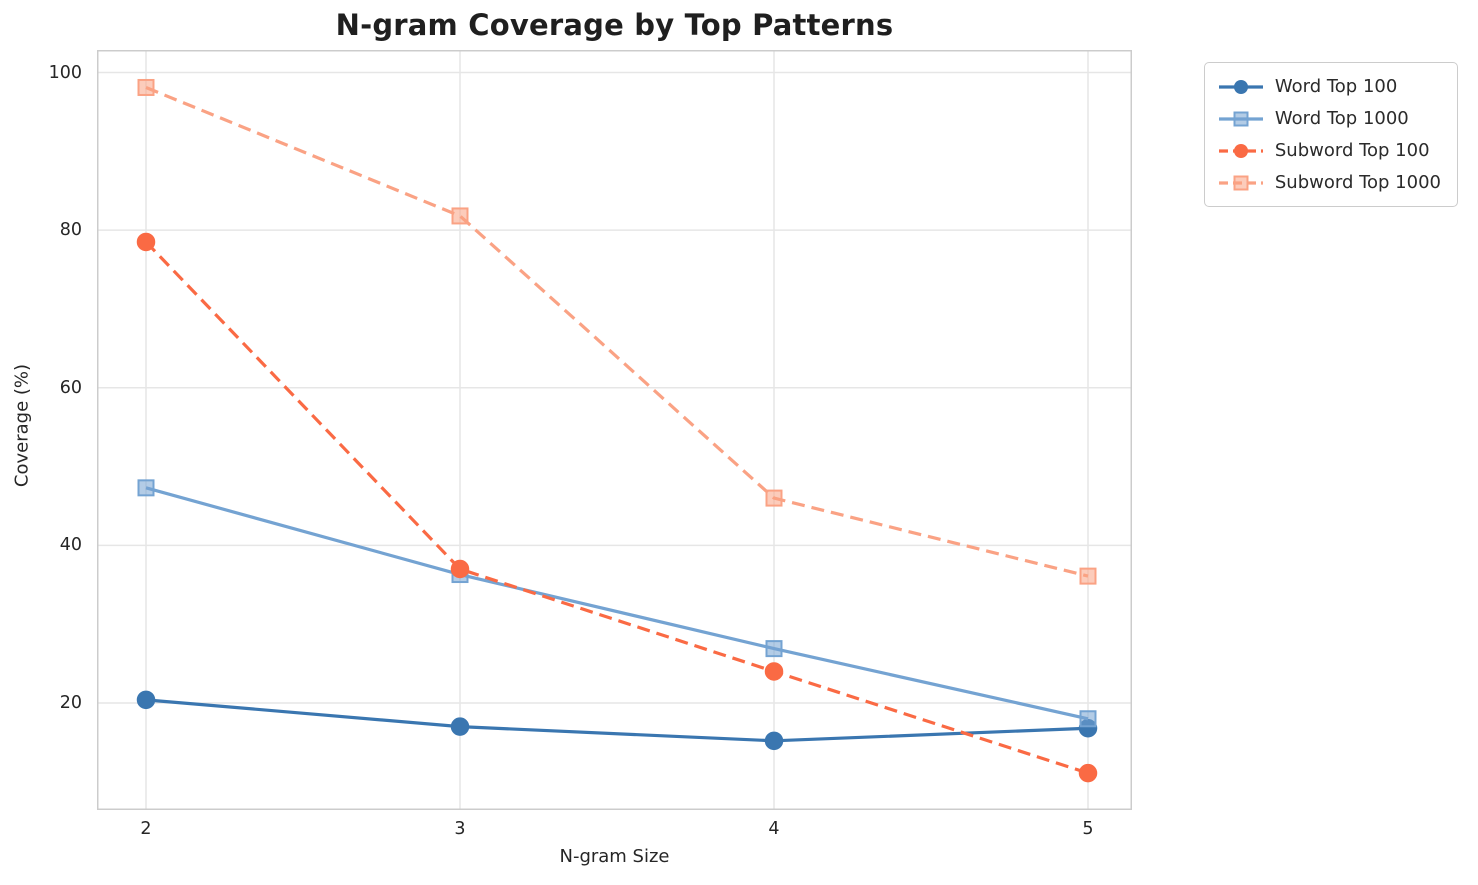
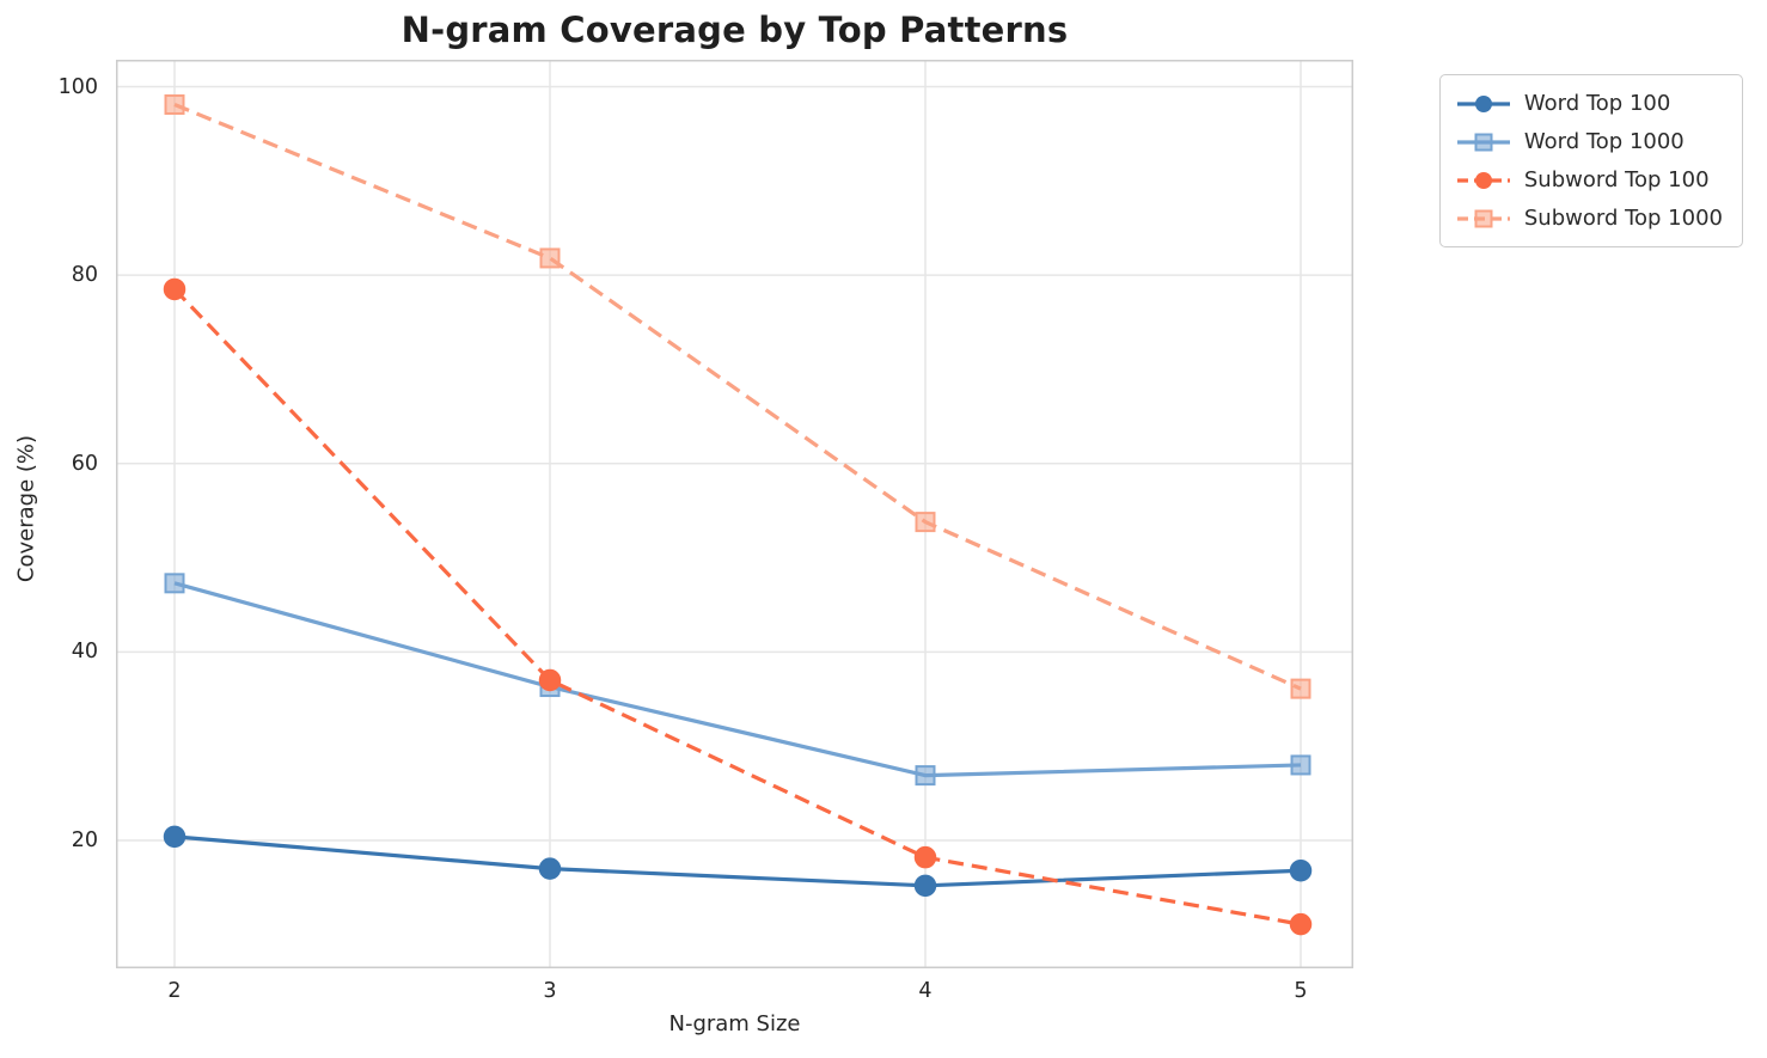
Subword Top 100/4: 24 -> 18
Subword Top 1000/4: 46 -> 54
Word Top 1000/5: 18 -> 28
